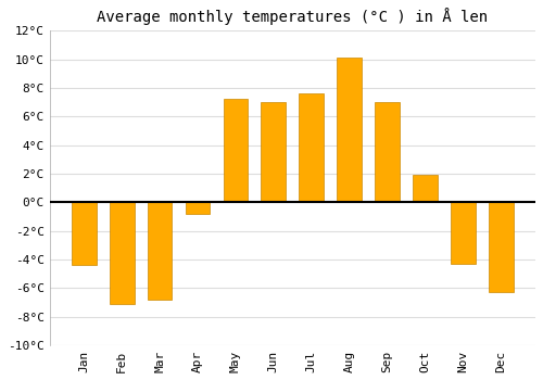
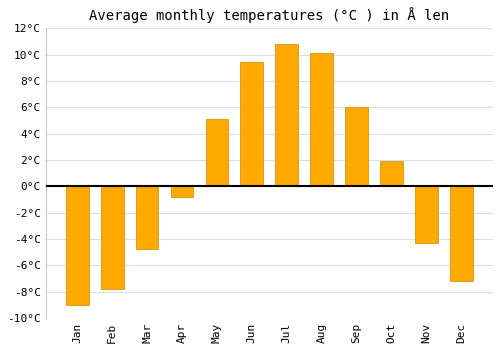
Jan: -4.4°C -> -9.0°C
Feb: -7.1°C -> -7.8°C
Mar: -6.8°C -> -4.8°C
May: 7.2°C -> 5.1°C
Jun: 7.0°C -> 9.4°C
Jul: 7.6°C -> 10.8°C
Sep: 7.0°C -> 6.0°C
Dec: -6.3°C -> -7.2°C
